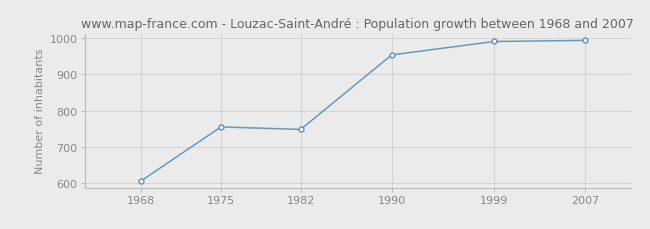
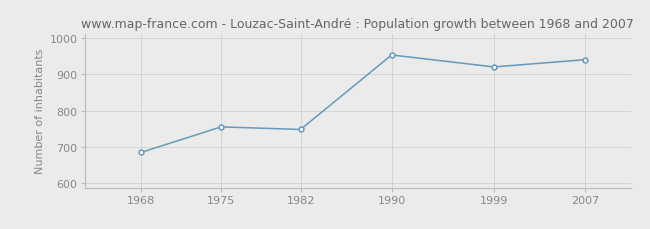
1968: 607 -> 685
1999: 990 -> 920
2007: 993 -> 940
